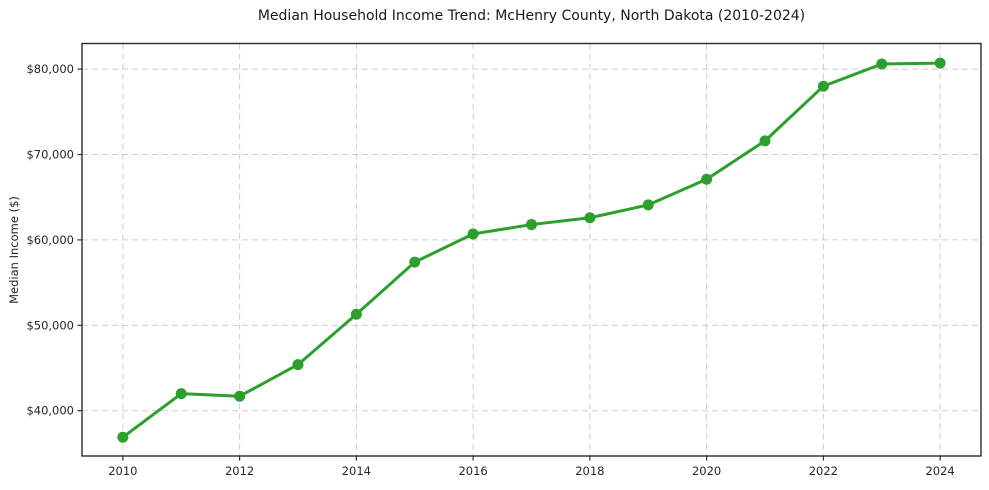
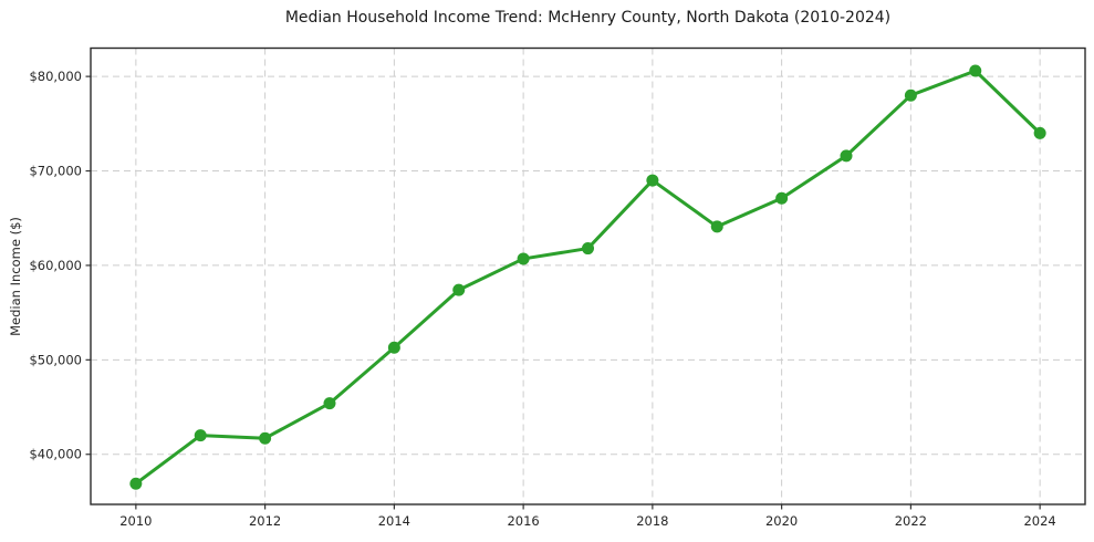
2018: $63000 -> $69000
2024: $81000 -> $74000
